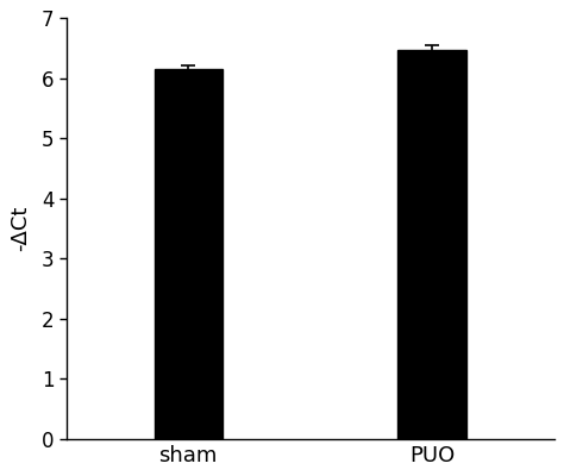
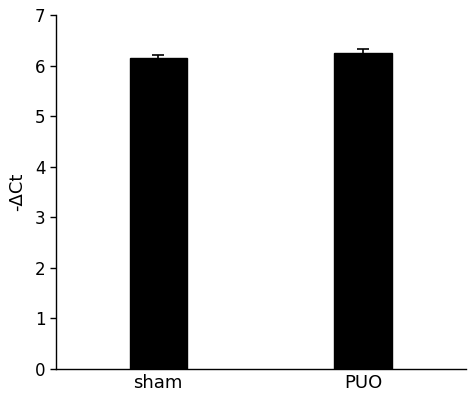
PUO: 6.48 -> 6.26
